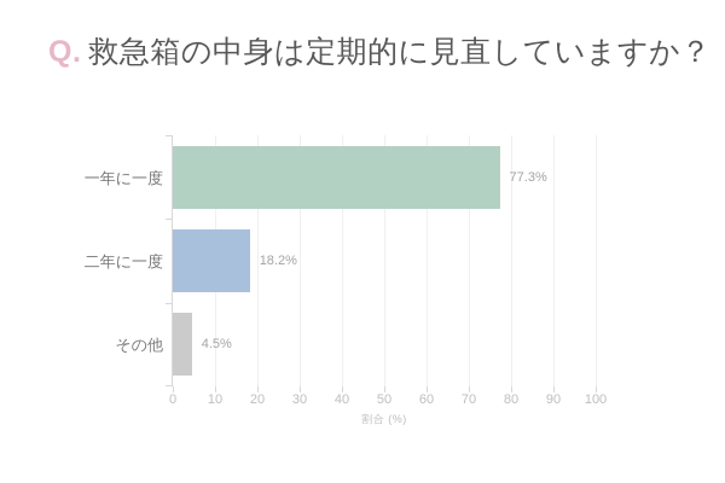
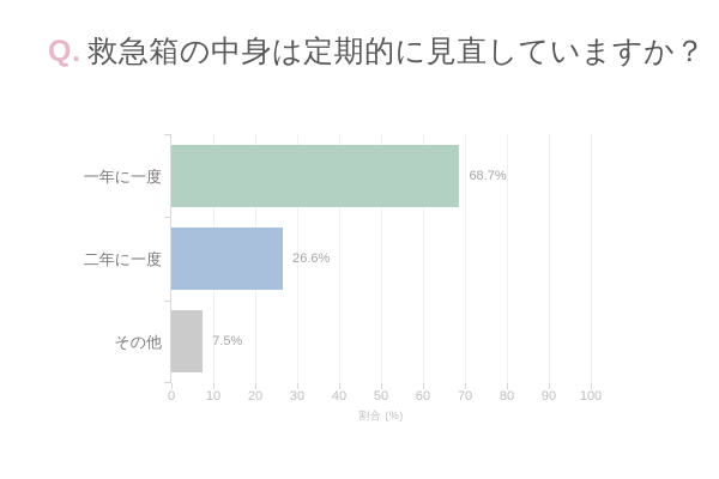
一年に一度: 77.3% -> 68.7%
二年に一度: 18.2% -> 26.6%
その他: 4.5% -> 7.5%
